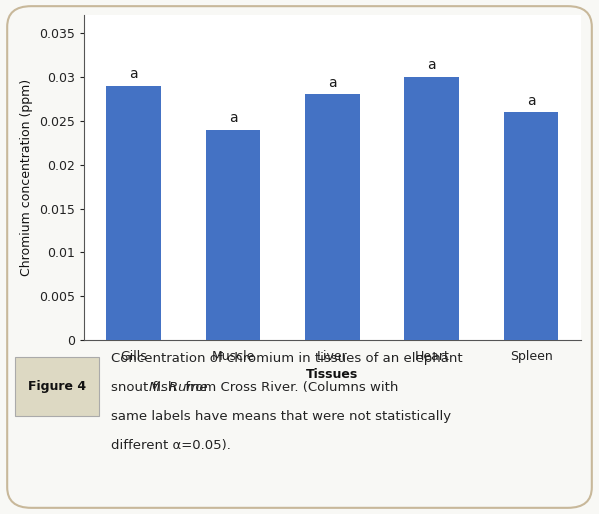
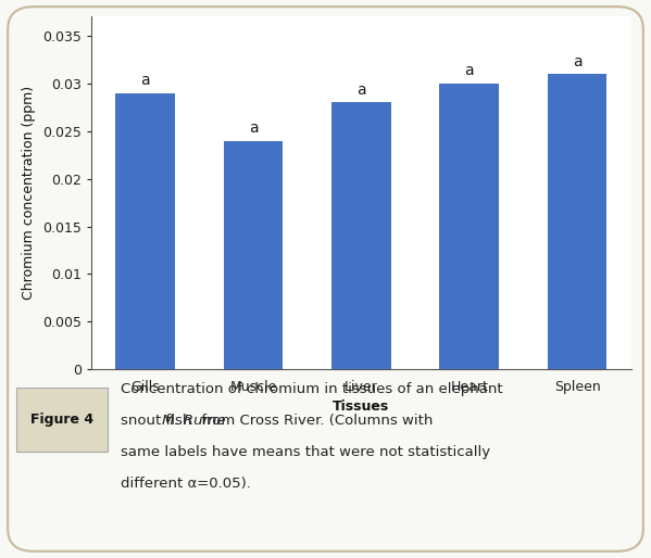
Spleen: 0.026 -> 0.031
